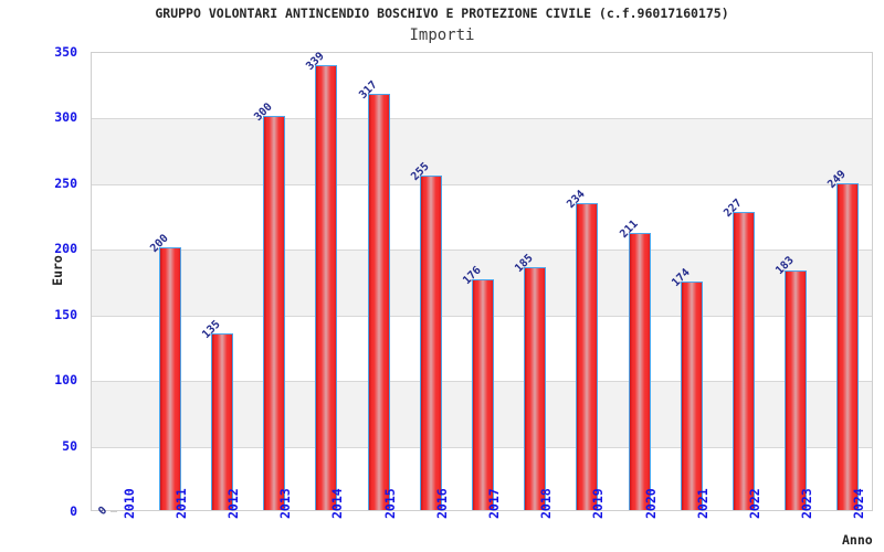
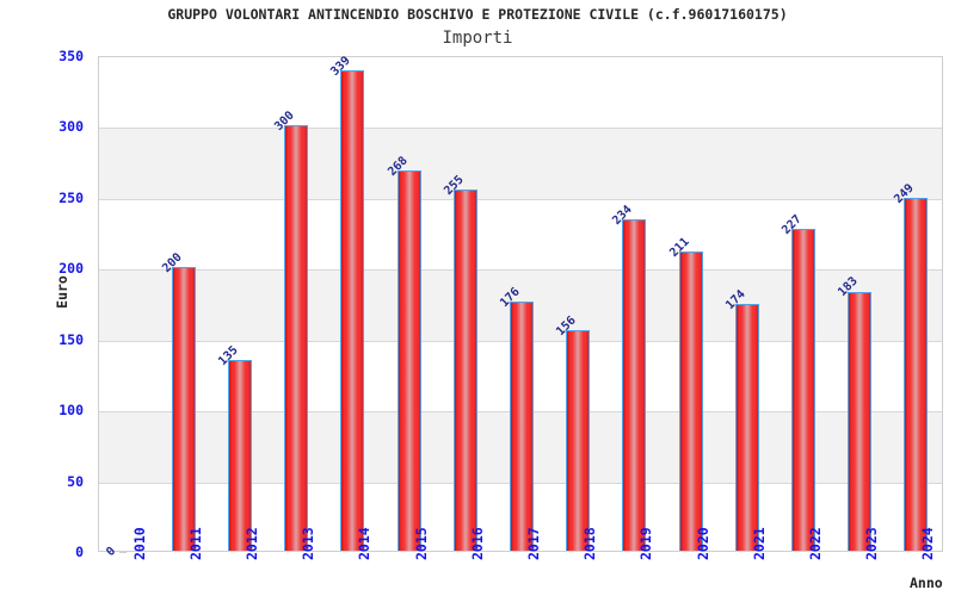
2015: 317 -> 268
2018: 185 -> 156
